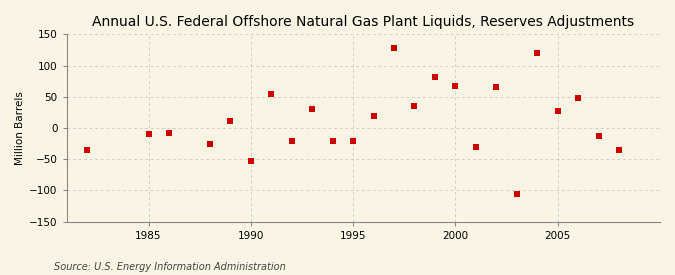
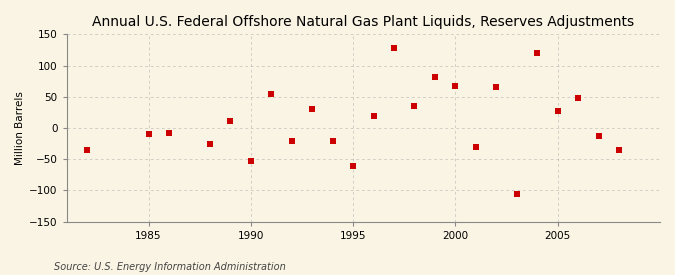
1995: -20 -> -60
